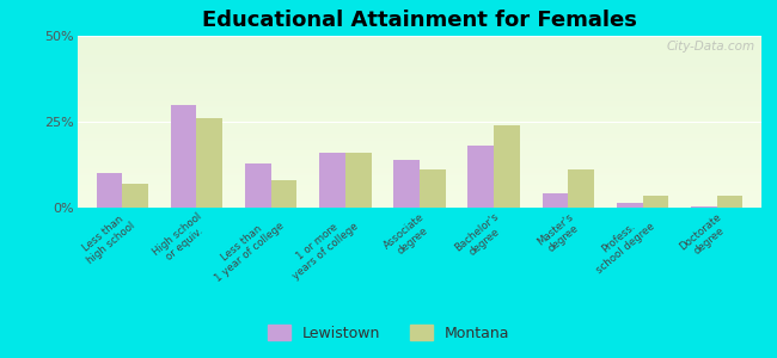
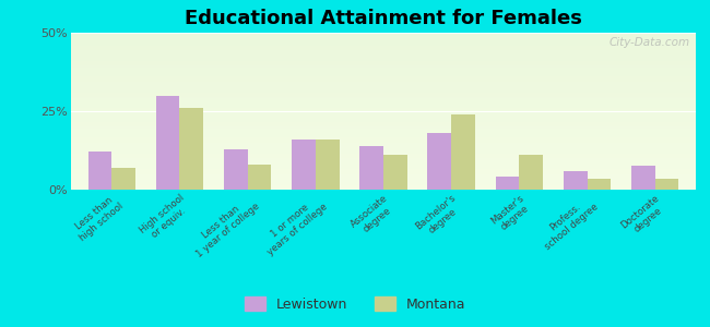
Lewistown/Less than high school: 10.0% -> 12.0%
Lewistown/Profess. school degree: 1.5% -> 6.0%
Lewistown/Doctorate degree: 0.5% -> 7.5%
